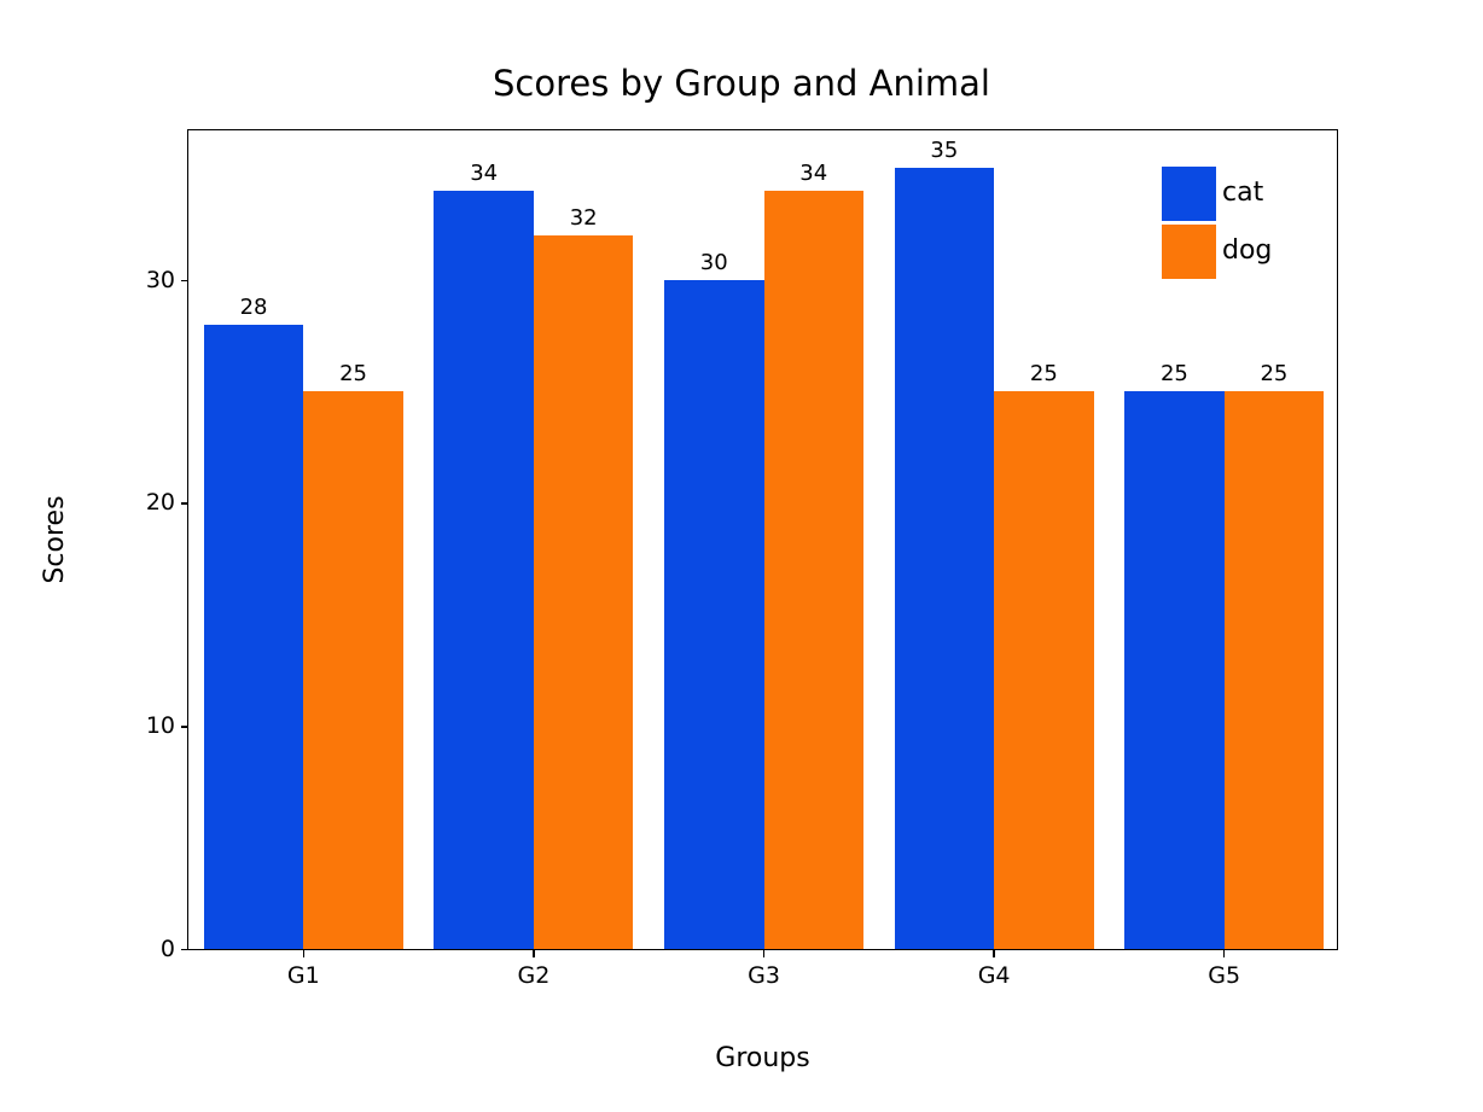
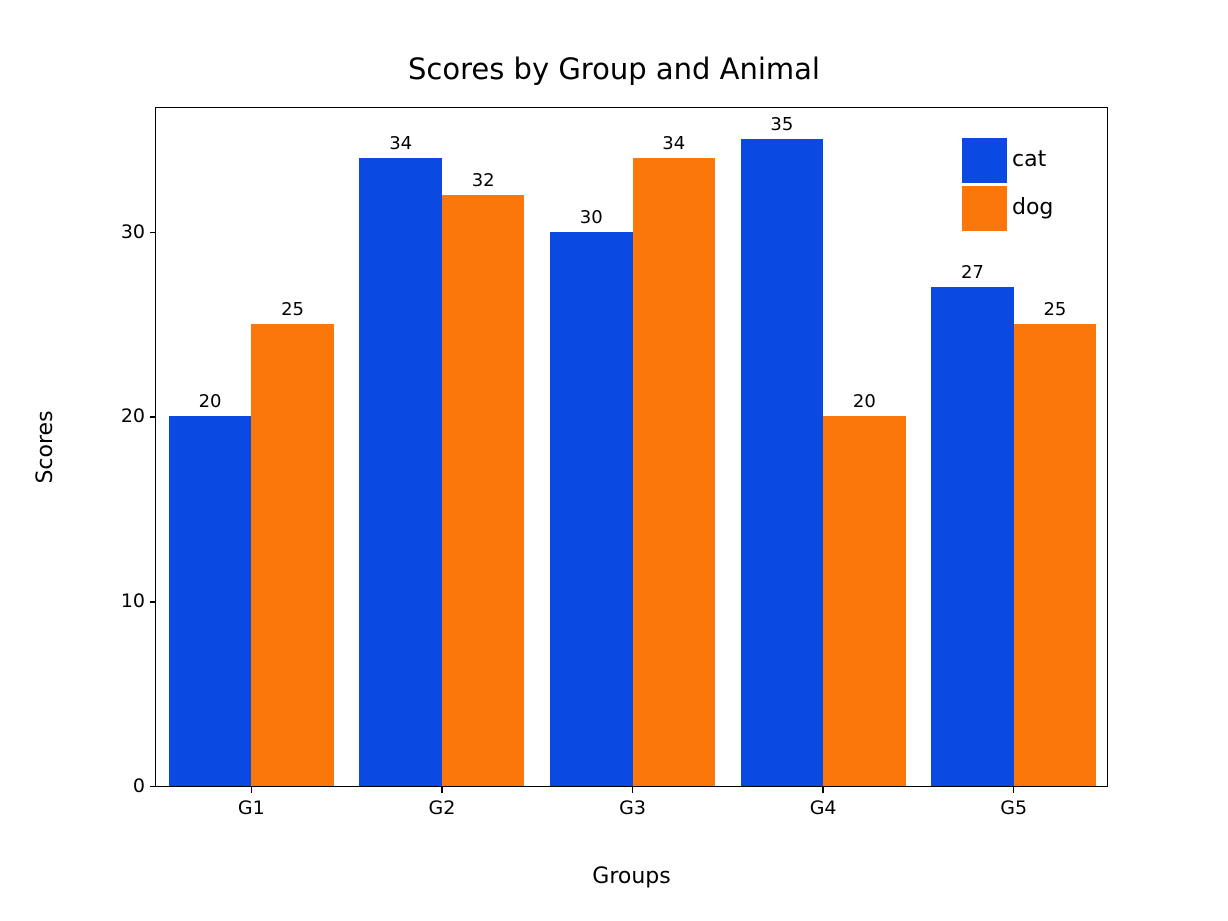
cat/G1: 28 -> 20
dog/G4: 25 -> 20
cat/G5: 25 -> 27
